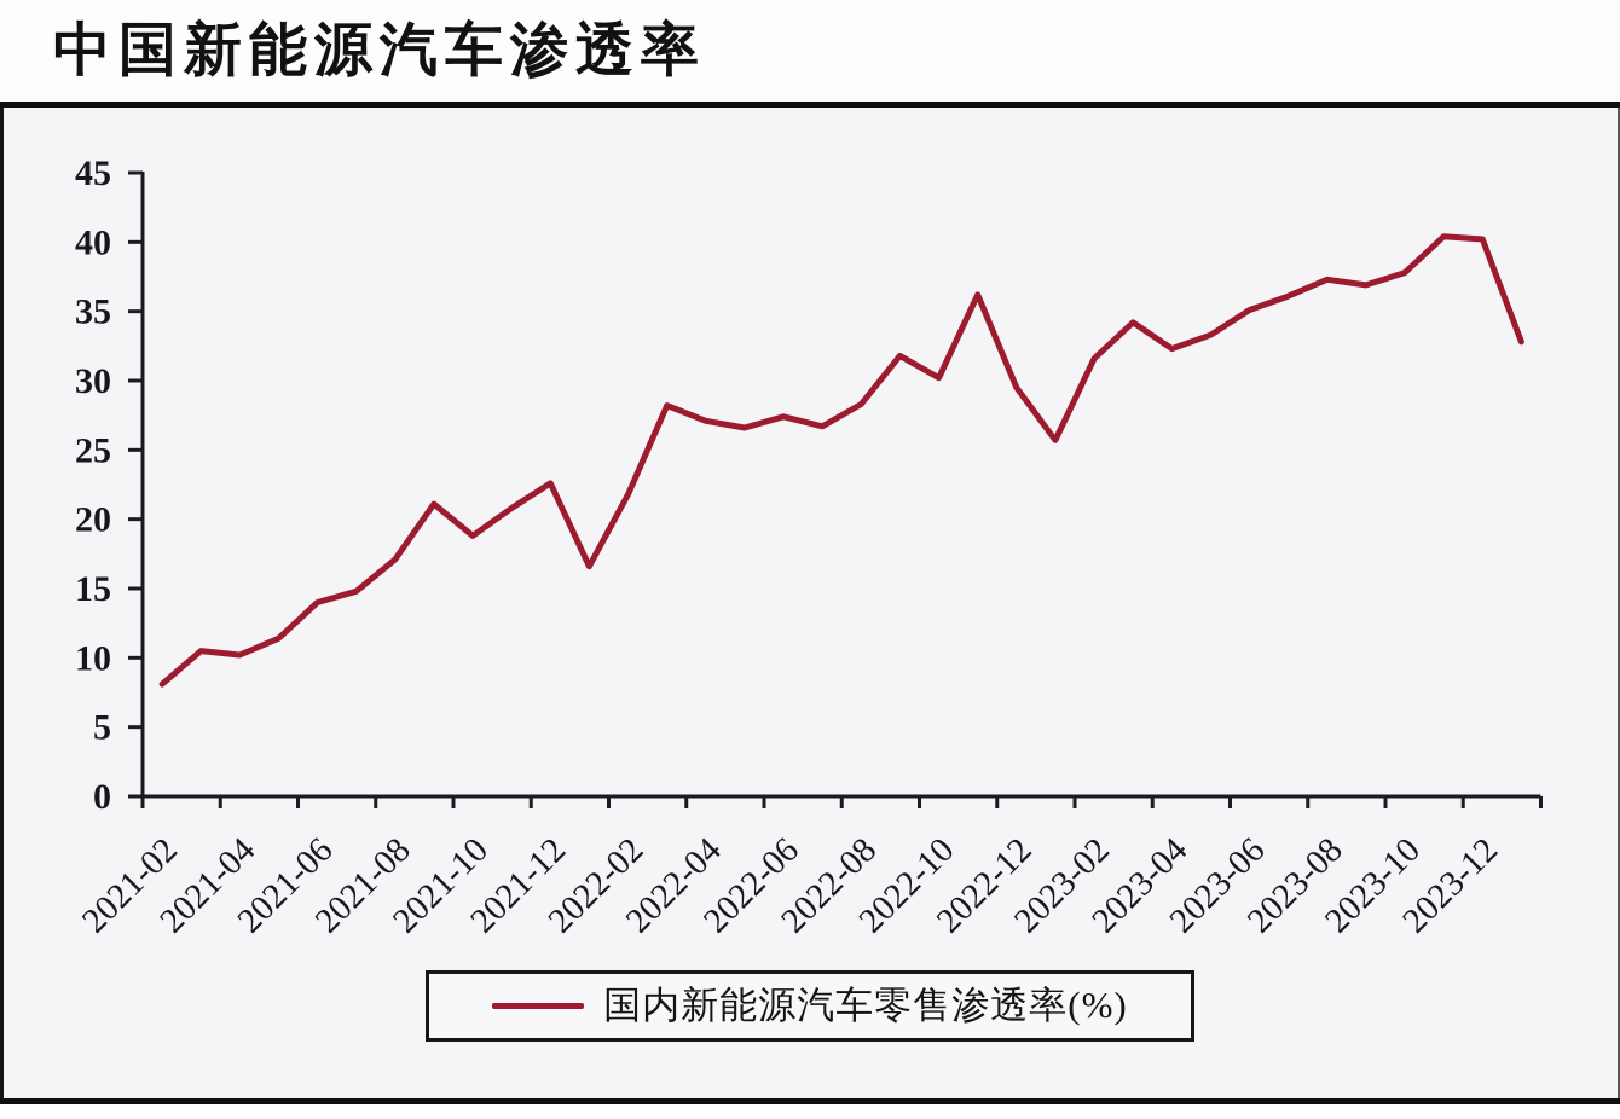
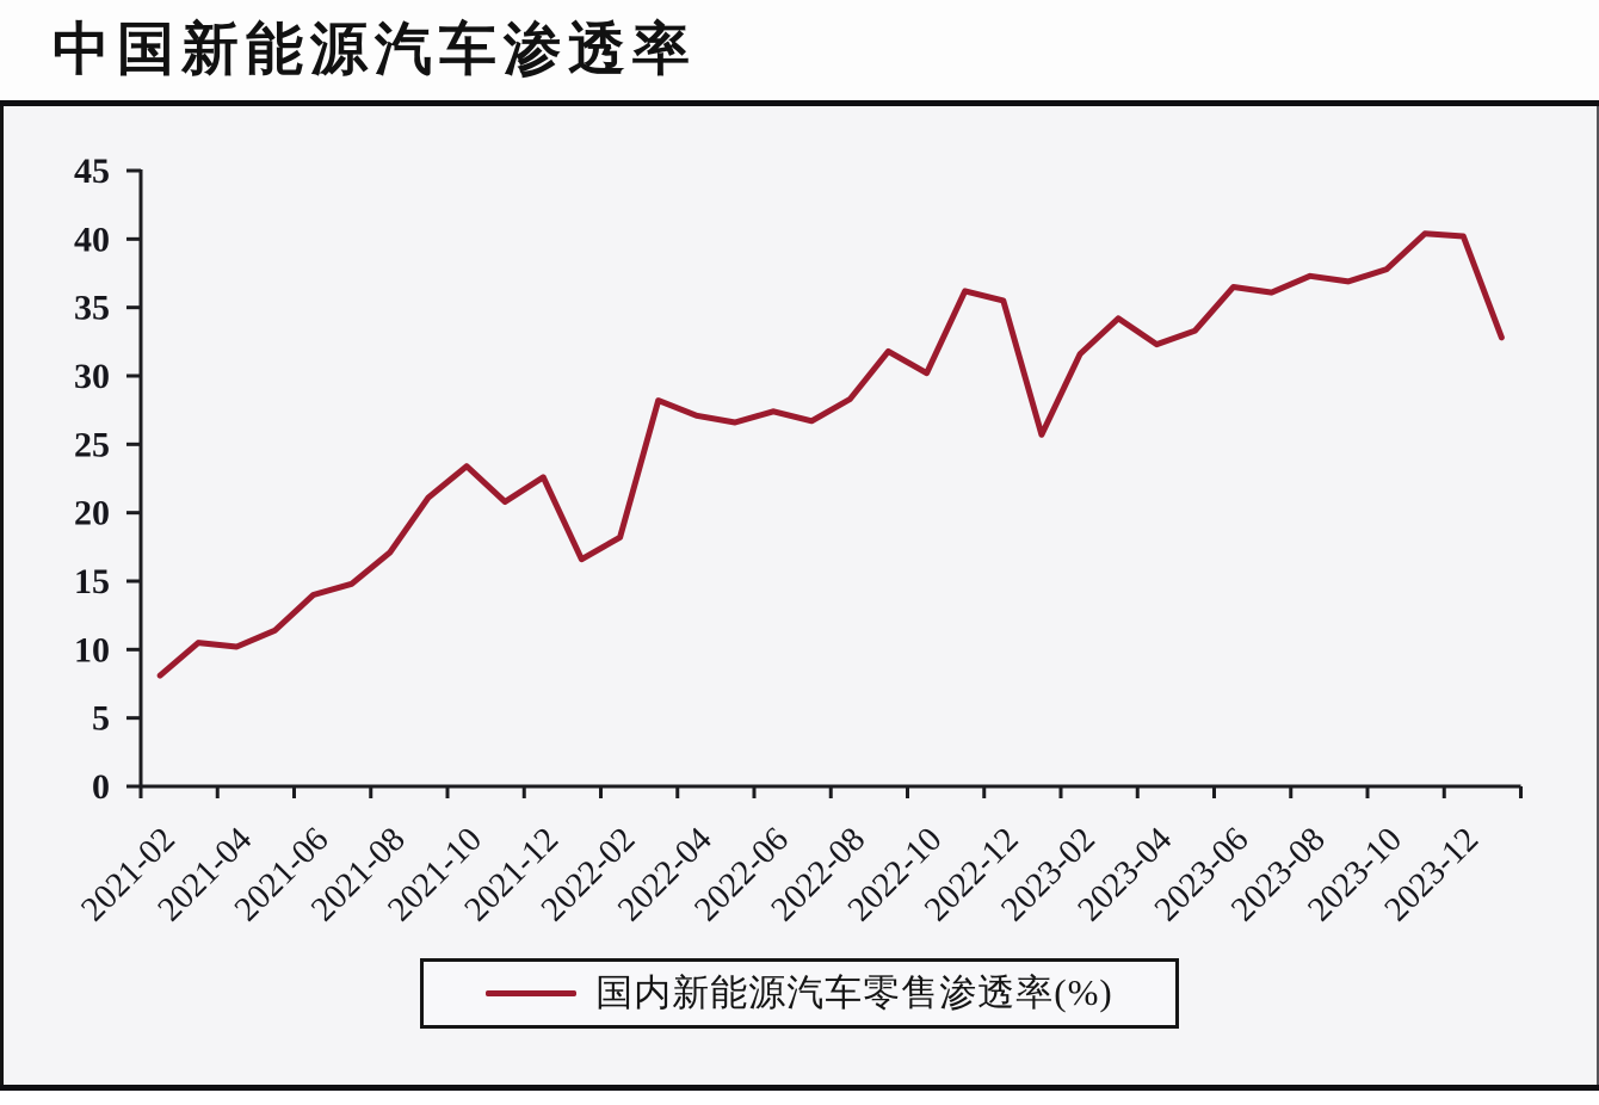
2021-10: 18.8 -> 23.4
2022-02: 21.8 -> 18.2
2022-12: 29.5 -> 35.5
2023-06: 35.1 -> 36.5
